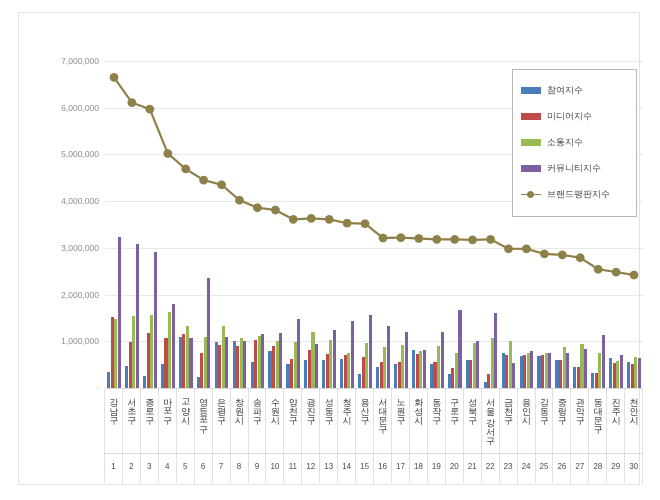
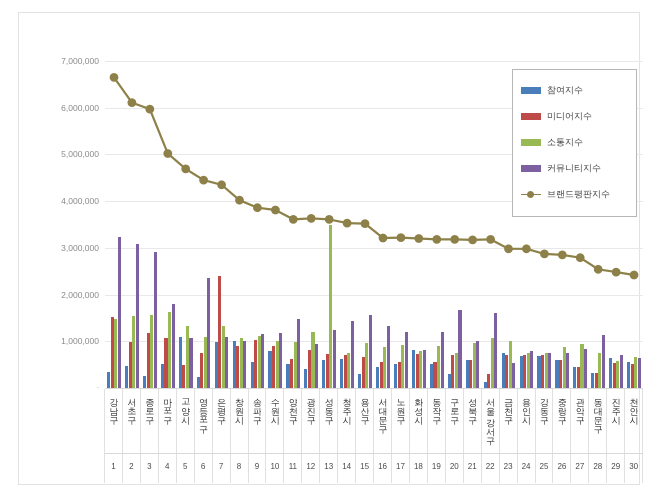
미디어지수/고양시: 1200000 -> 500000
미디어지수/은평구: 900000 -> 2400000
참여지수/광진구: 600000 -> 400000
소통지수/성동구: 1000000 -> 3500000
미디어지수/구로구: 400000 -> 700000
